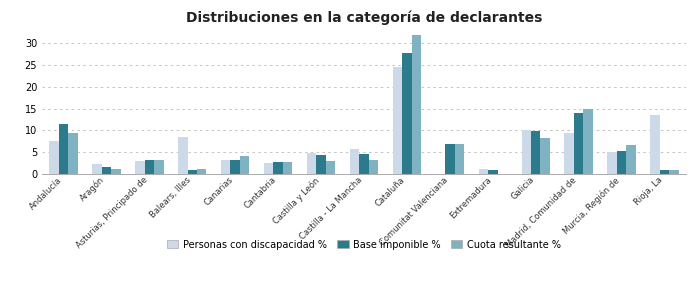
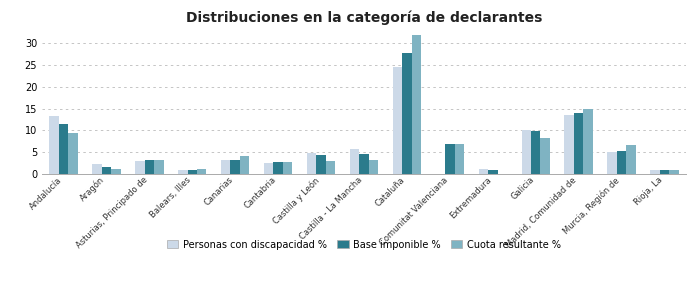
Personas con discapacidad %/Andalucía: 7.5 -> 13.3
Personas con discapacidad %/Balears, Illes: 8.5 -> 0.9
Personas con discapacidad %/Madrid, Comunidad de: 9.5 -> 13.5
Personas con discapacidad %/Rioja, La: 13.5 -> 0.9
